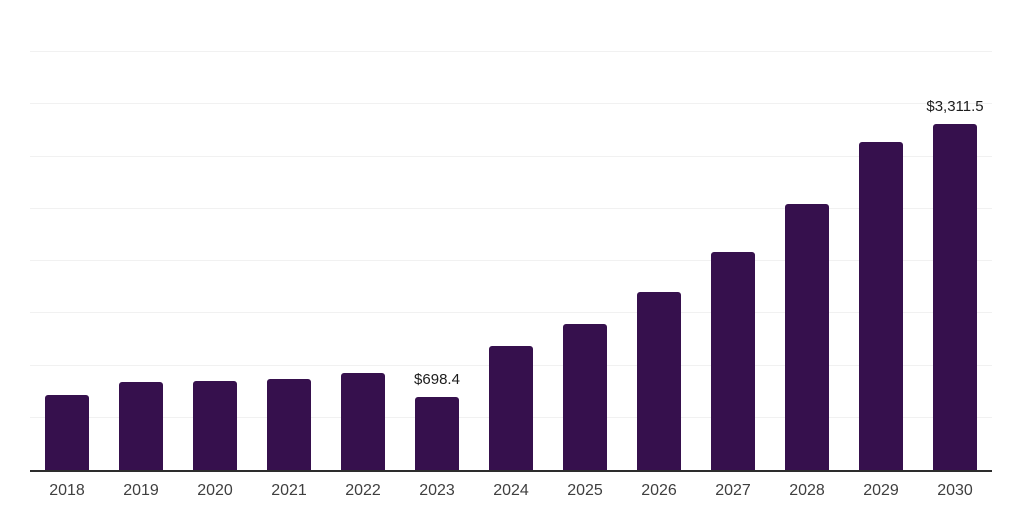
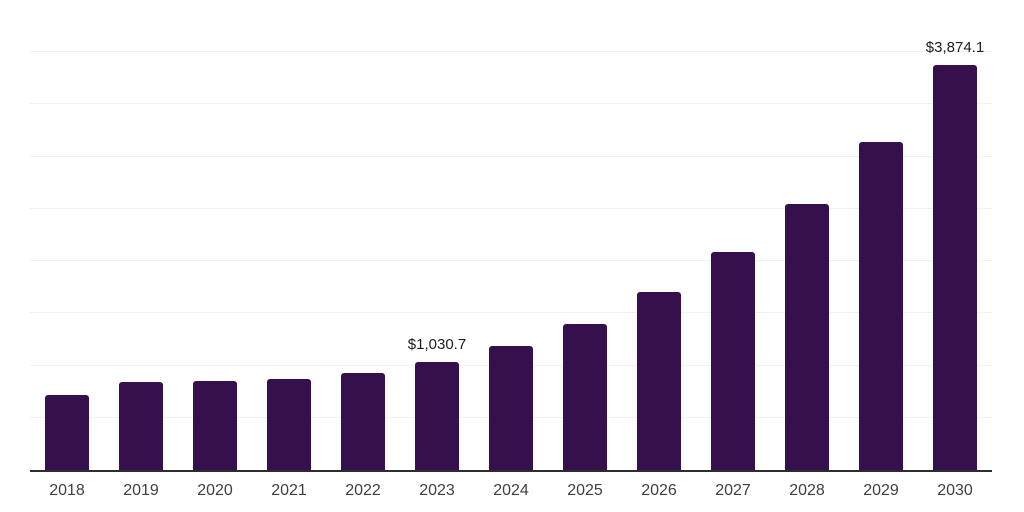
2023: $698.4 -> $1,030.7
2030: $3,311.5 -> $3,874.1
